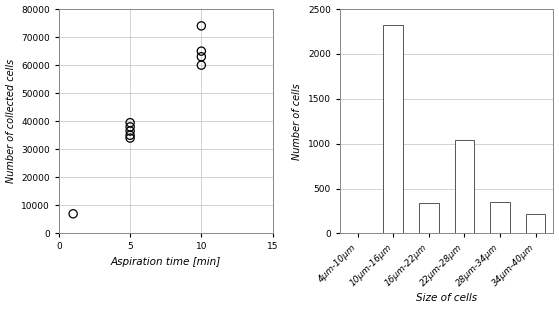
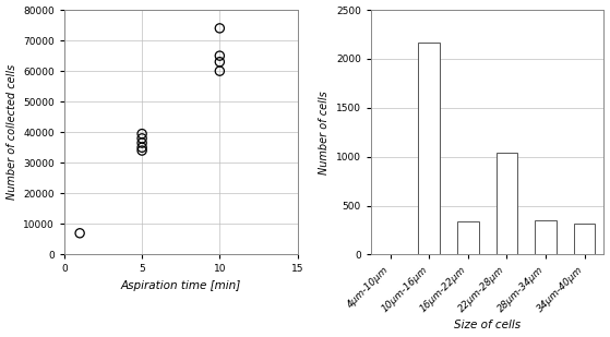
10μm-16μm: 2320 -> 2170
34μm-40μm: 220 -> 320
